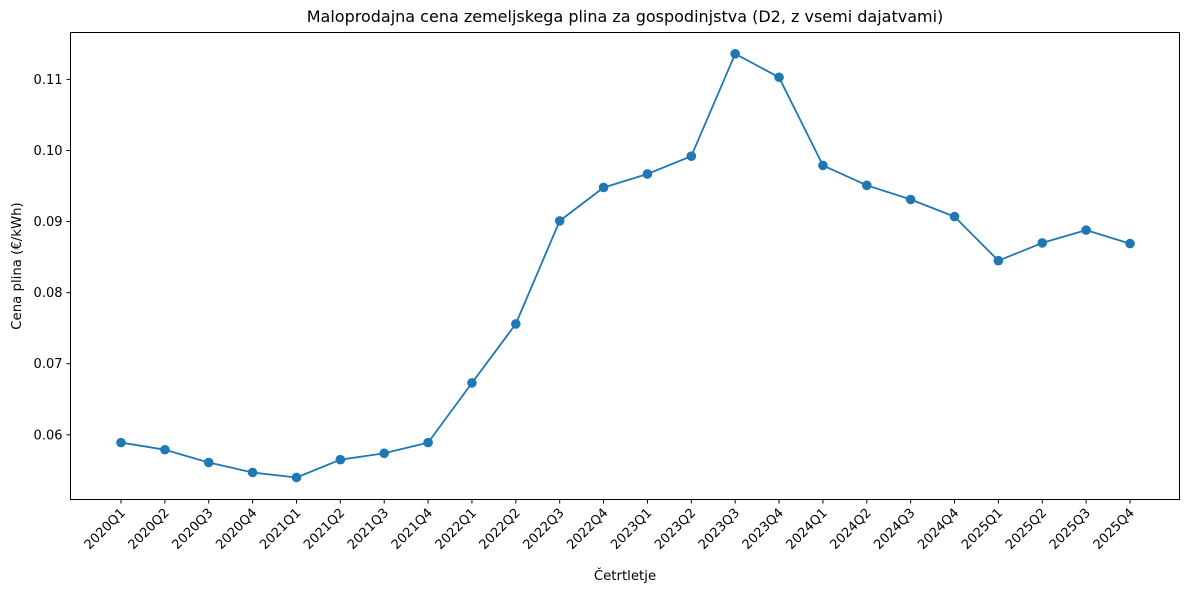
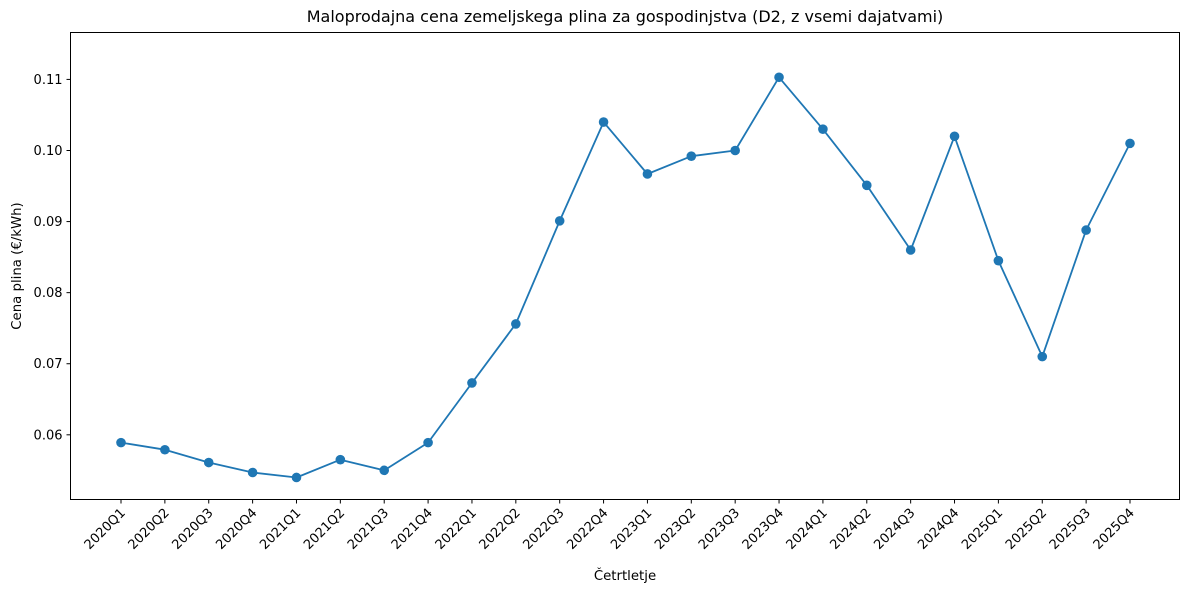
2021Q3: 0.057 -> 0.055
2022Q4: 0.095 -> 0.104
2023Q3: 0.114 -> 0.100
2024Q1: 0.098 -> 0.103
2024Q3: 0.093 -> 0.086
2024Q4: 0.091 -> 0.102
2025Q2: 0.087 -> 0.071
2025Q4: 0.087 -> 0.101
